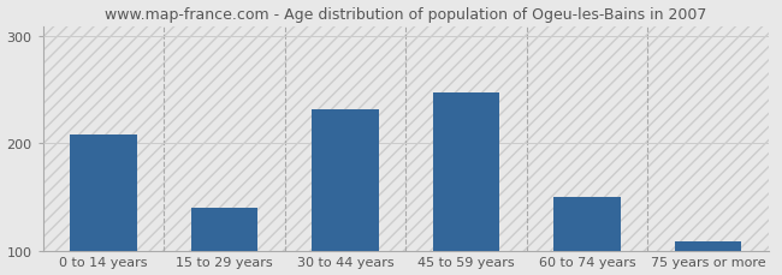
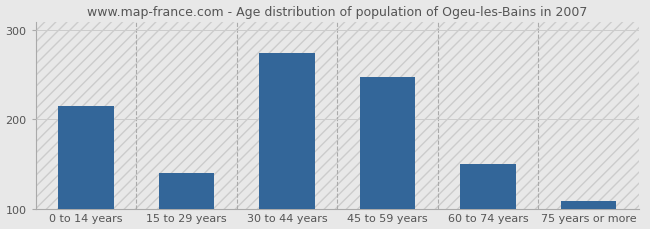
0 to 14 years: 208 -> 215
30 to 44 years: 232 -> 275
